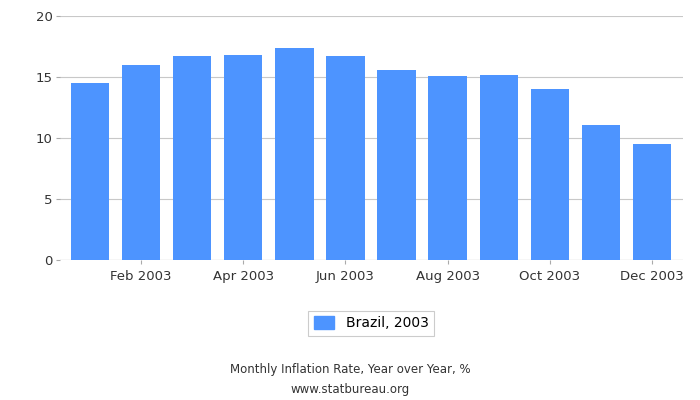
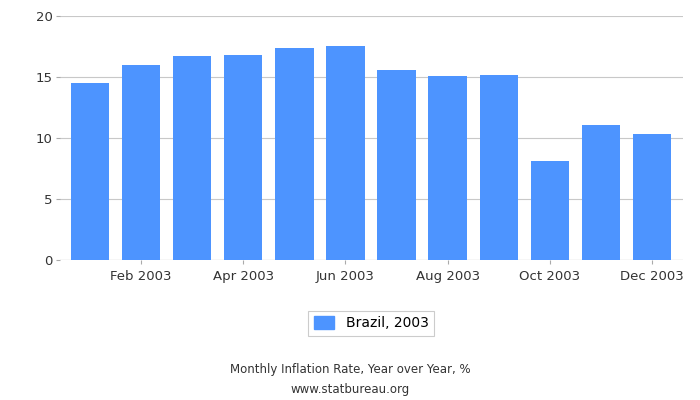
Jun 2003: 16.7 -> 17.5
Oct 2003: 14.0 -> 8.1
Dec 2003: 9.5 -> 10.3
